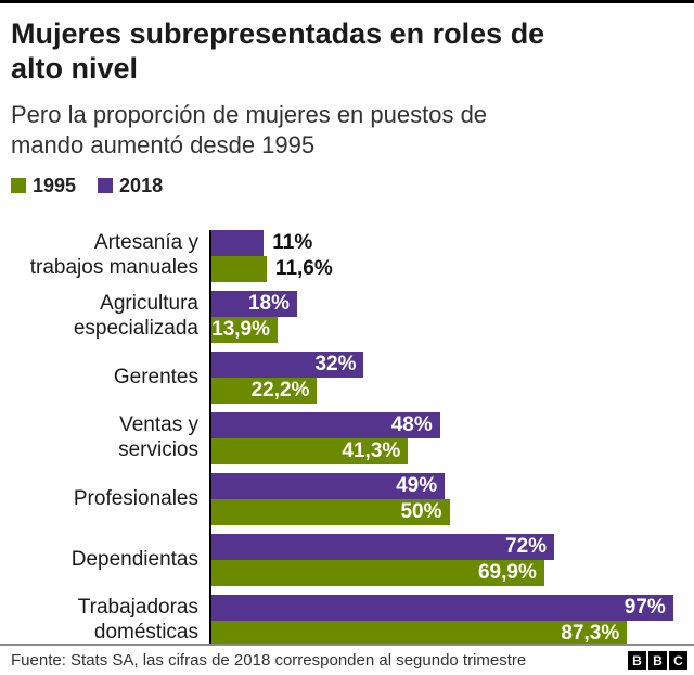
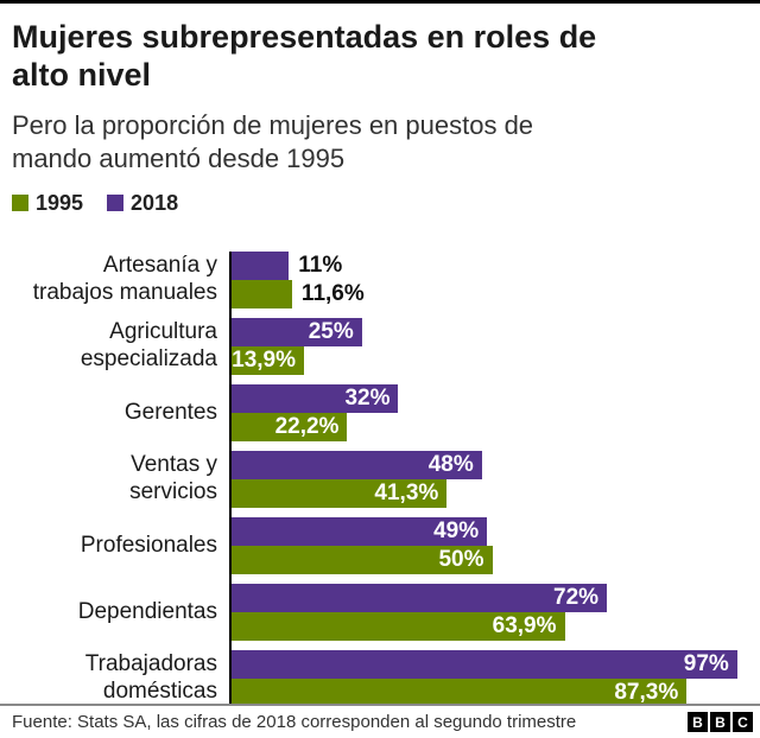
2018/Agricultura especializada: 18% -> 25%
1995/Dependientas: 69,9% -> 63,9%
